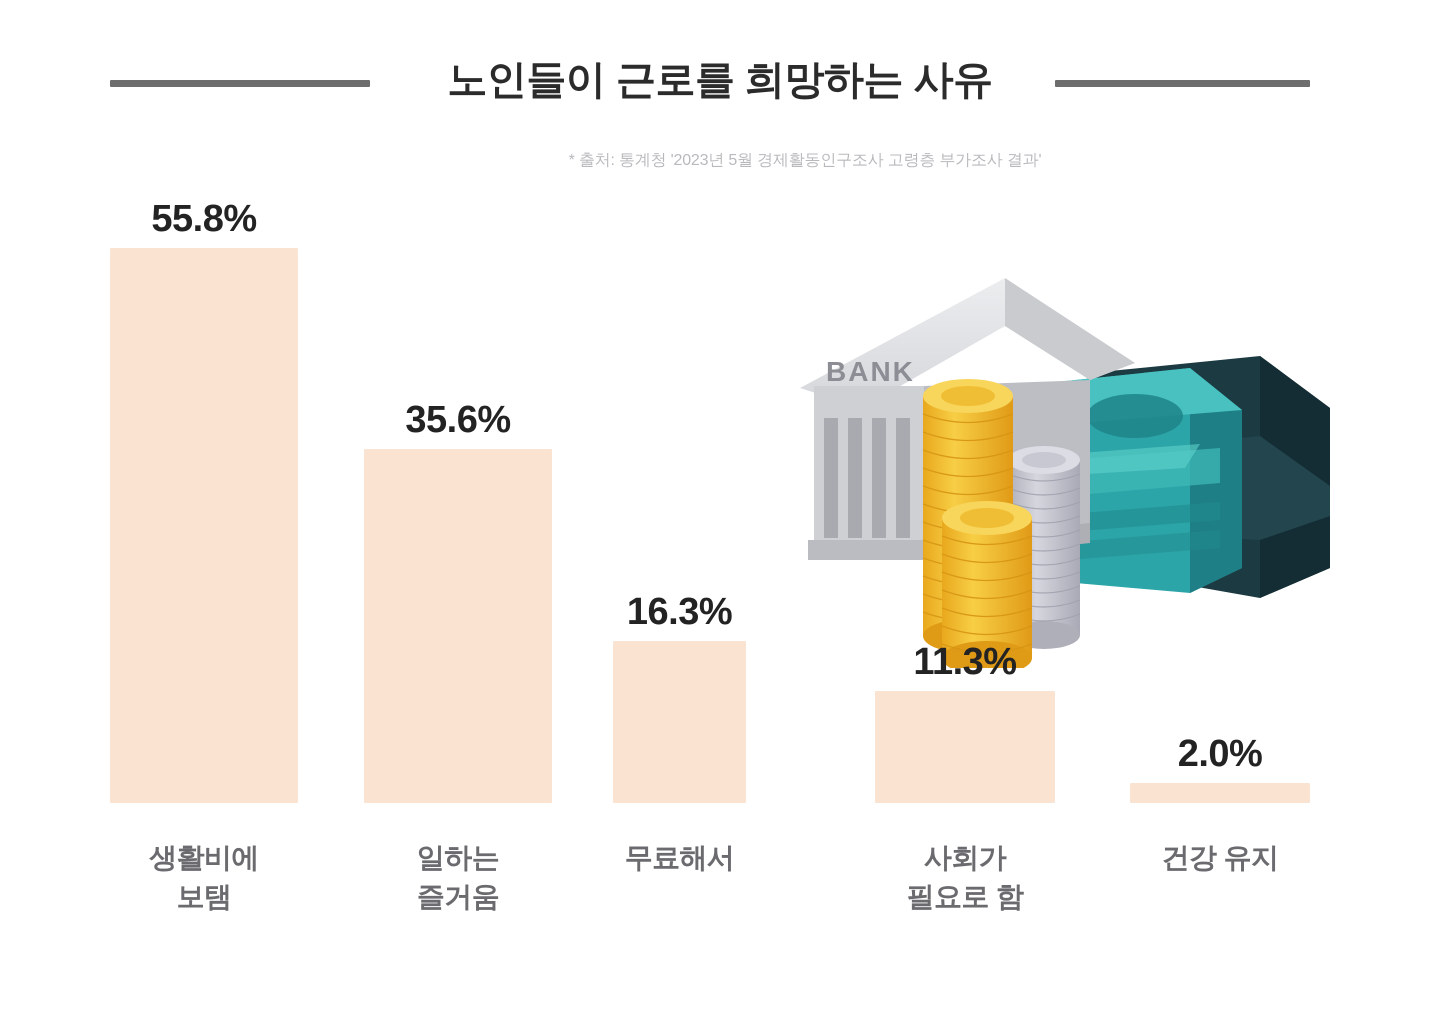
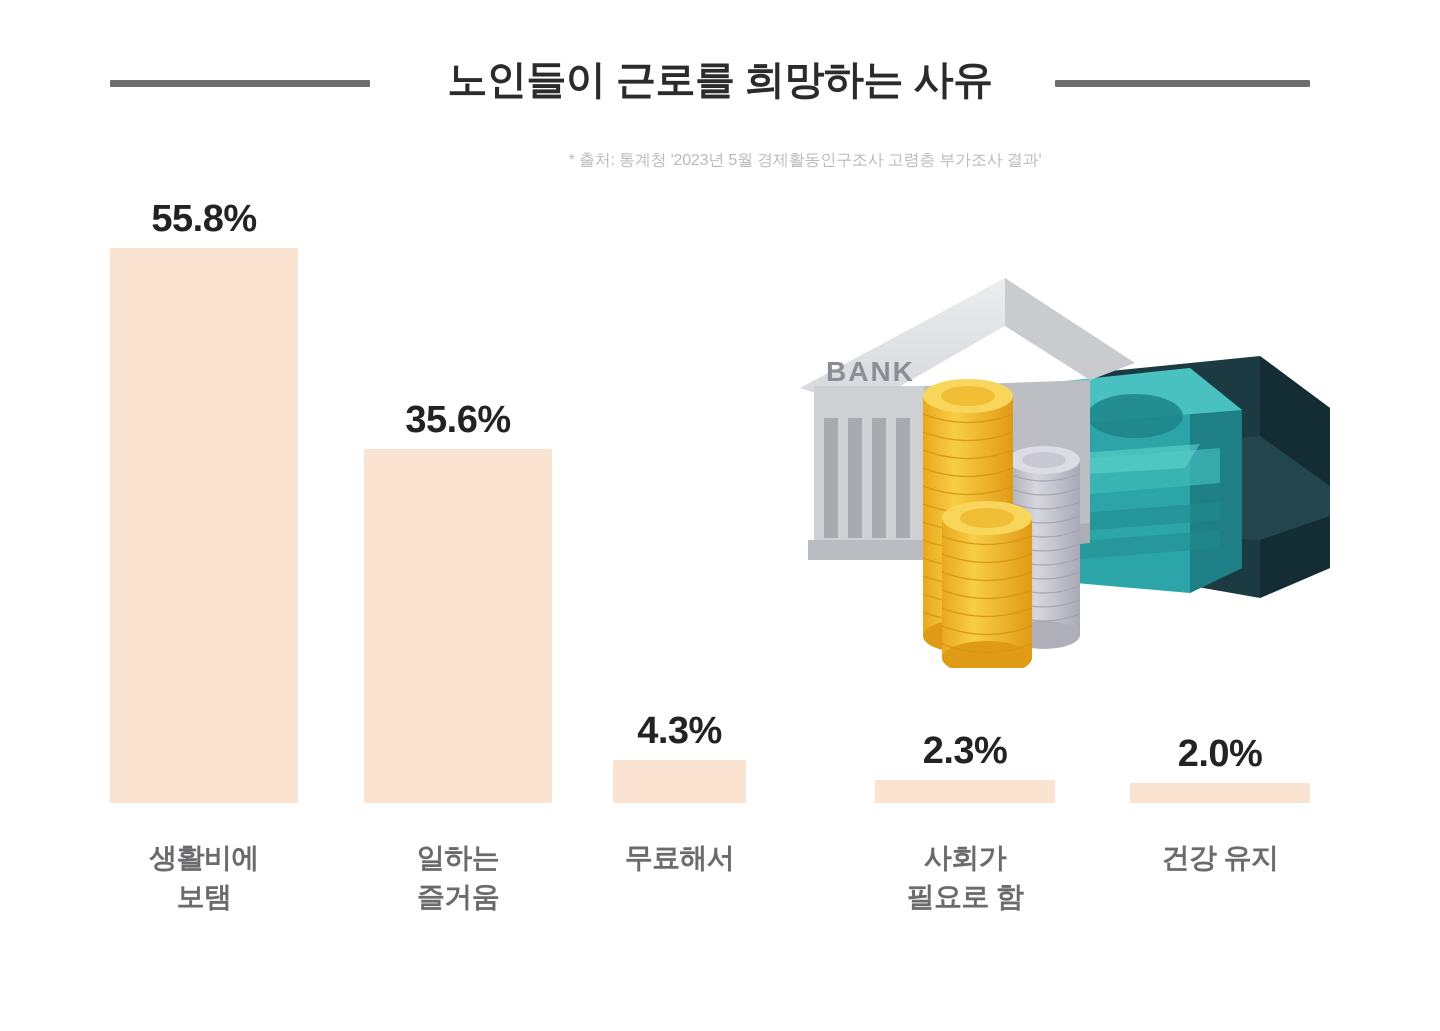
무료해서: 16.3% -> 4.3%
사회가 필요로 함: 11.3% -> 2.3%
